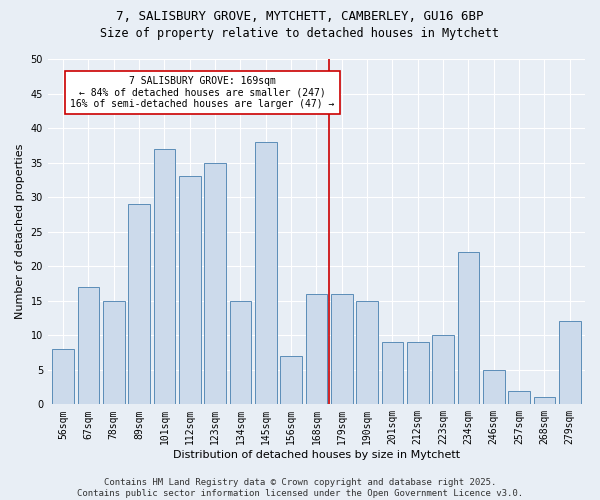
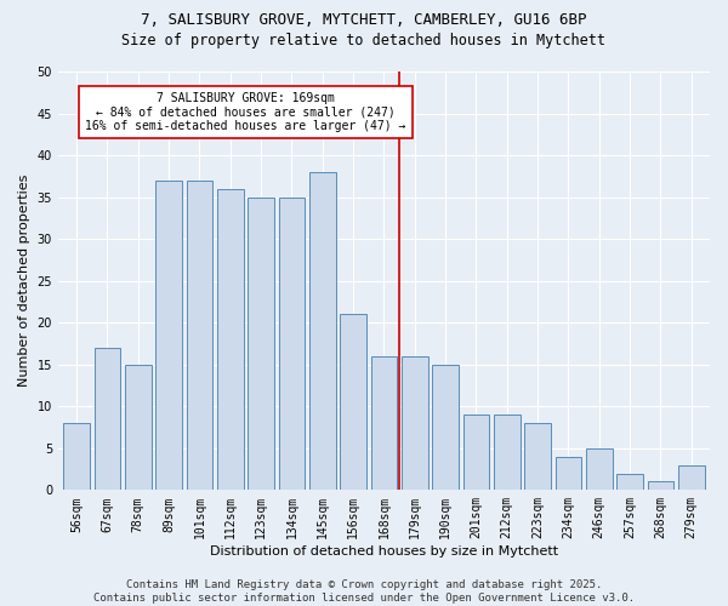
89sqm: 29 -> 37
112sqm: 33 -> 36
134sqm: 15 -> 35
156sqm: 7 -> 21
223sqm: 10 -> 8
234sqm: 22 -> 4
279sqm: 12 -> 3
